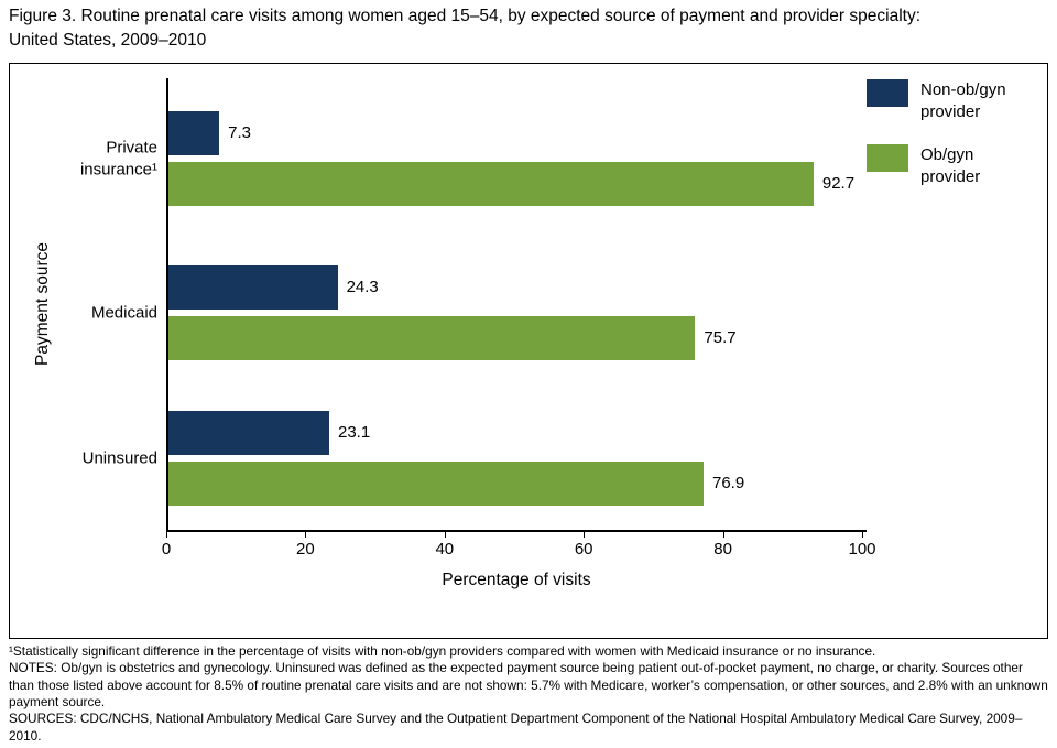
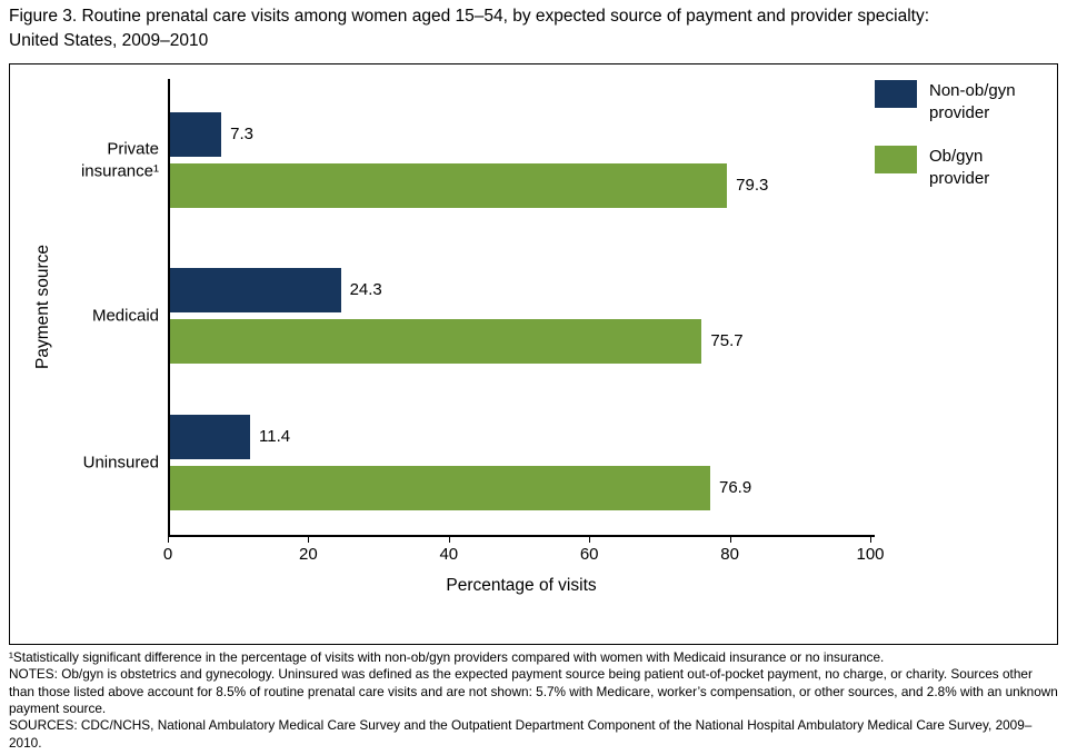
Ob/gyn provider/Private insurance¹: 92.7 -> 79.3
Non-ob/gyn provider/Uninsured: 23.1 -> 11.4
